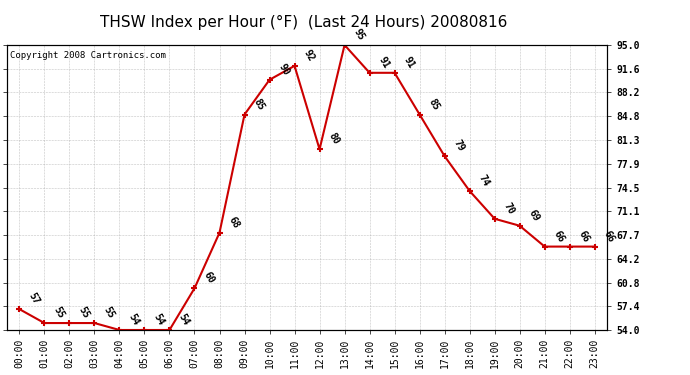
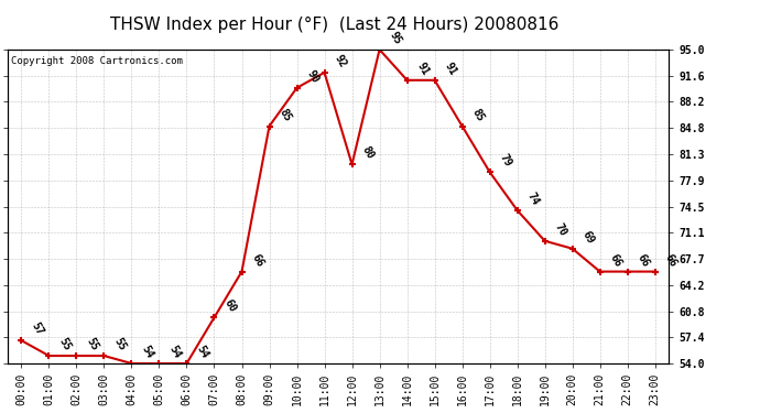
08:00: 68 -> 66
